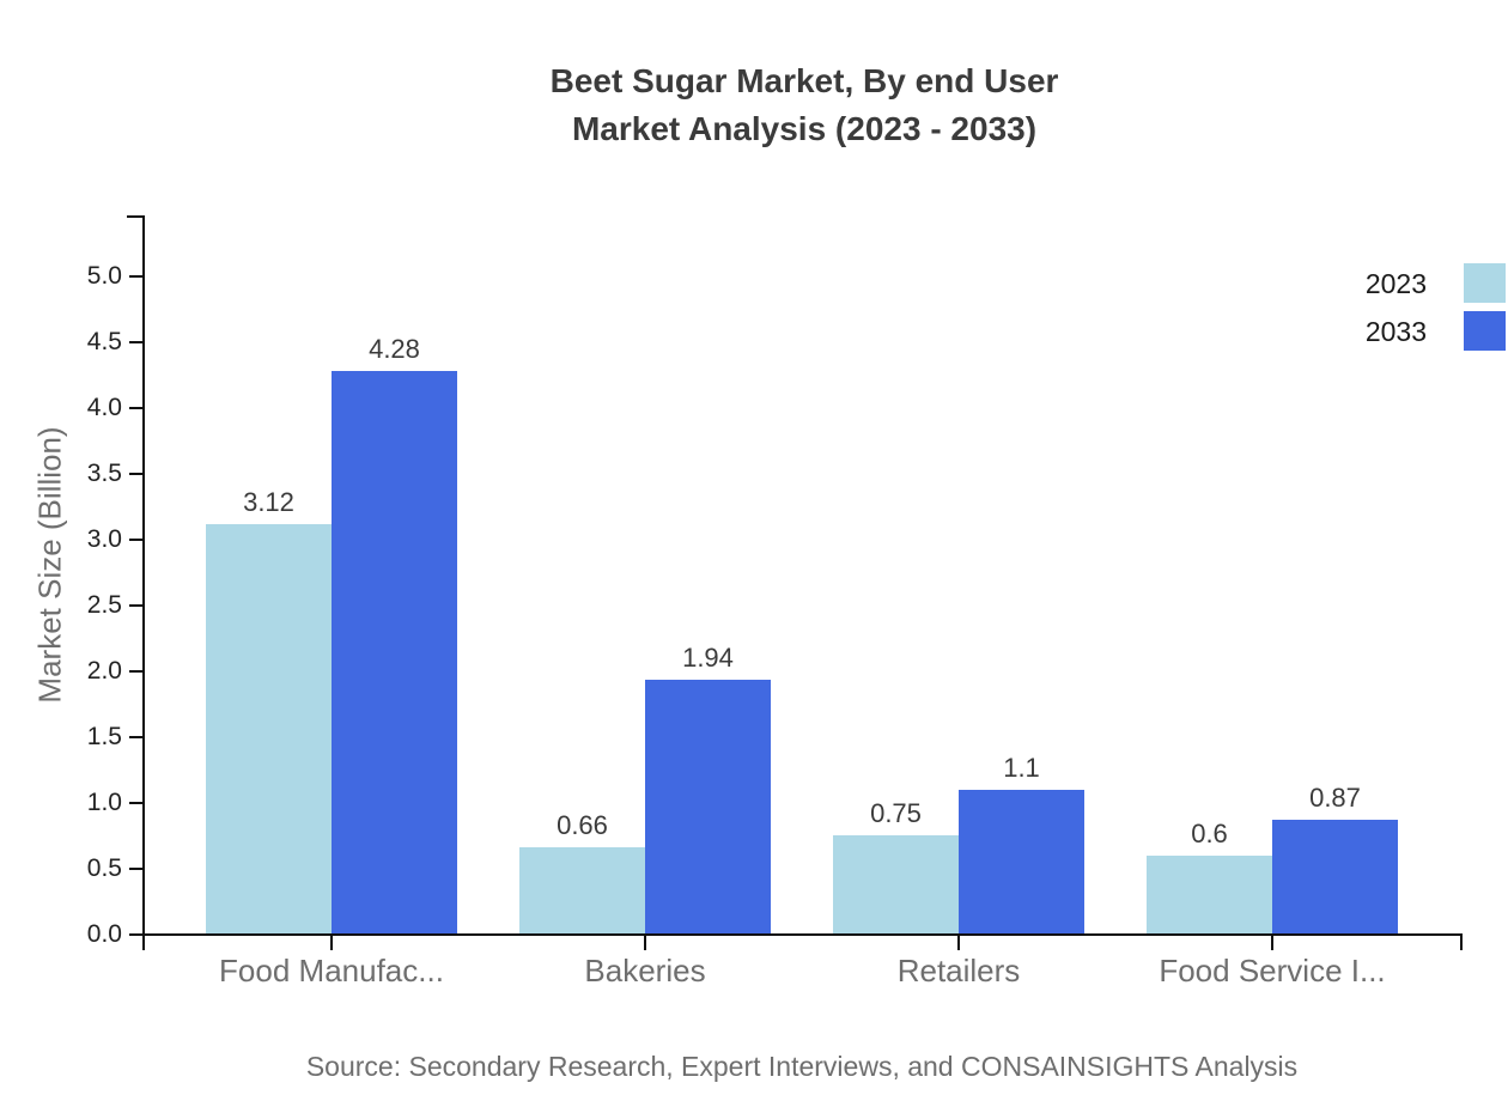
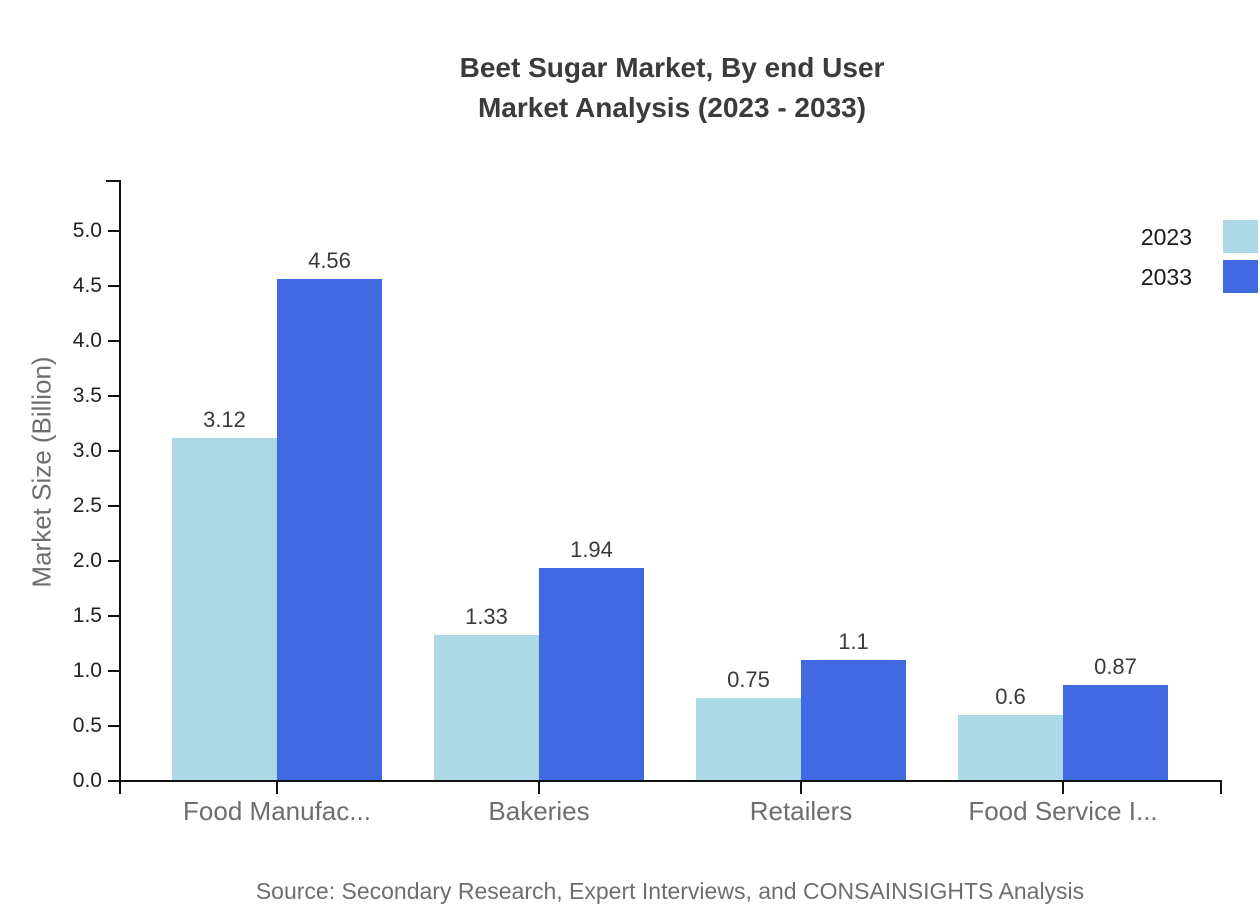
2033/Food Manufac...: 4.28 -> 4.56
2023/Bakeries: 0.66 -> 1.33
